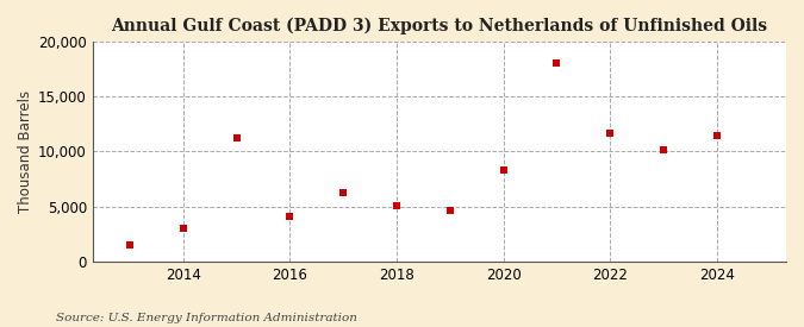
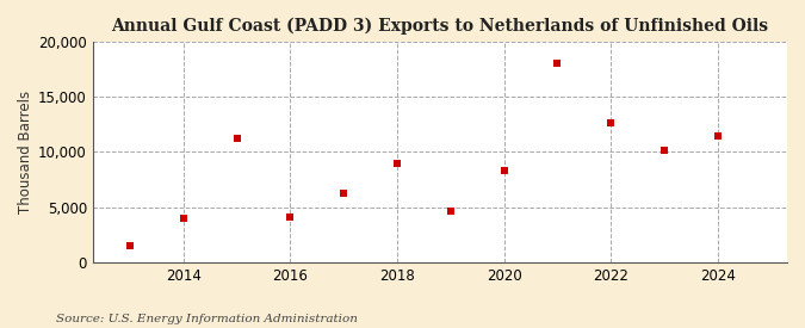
2014: 3,000 -> 4,000
2018: 5,100 -> 9,000
2022: 11,700 -> 12,600
